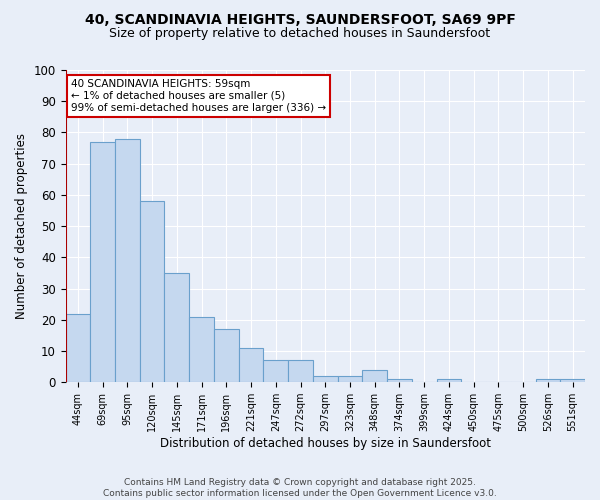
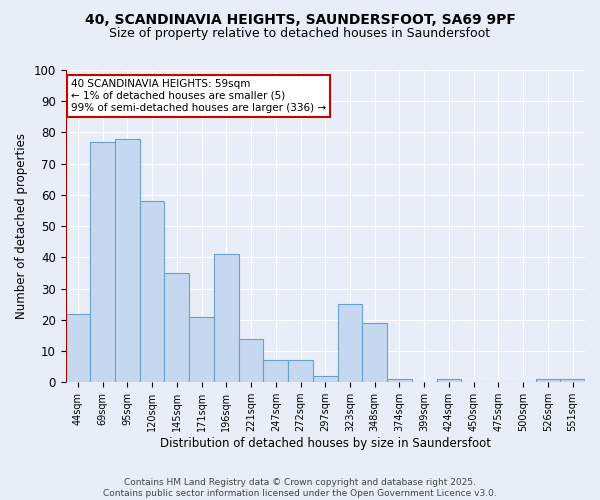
196sqm: 17 -> 41
221sqm: 11 -> 14
323sqm: 2 -> 25
348sqm: 4 -> 19
